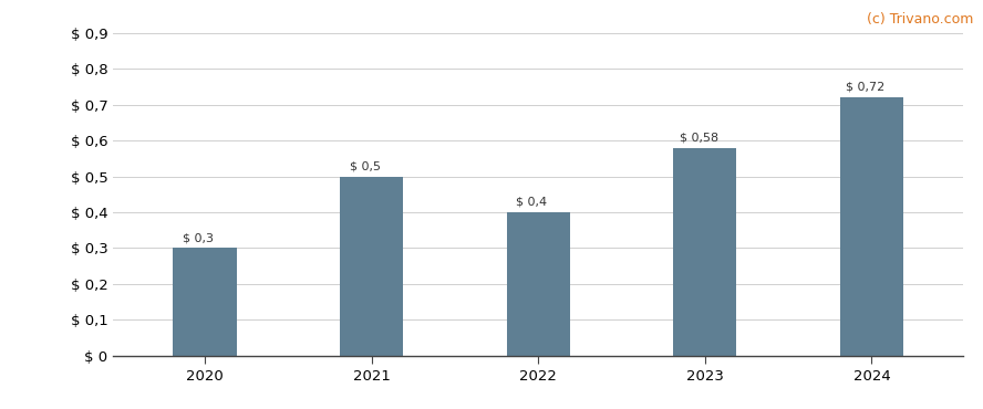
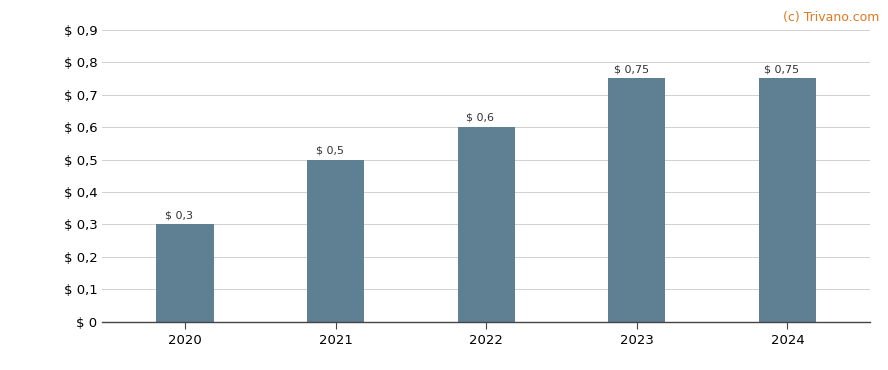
2022: 0,4 -> 0,6
2023: 0,58 -> 0,75
2024: 0,72 -> 0,75
